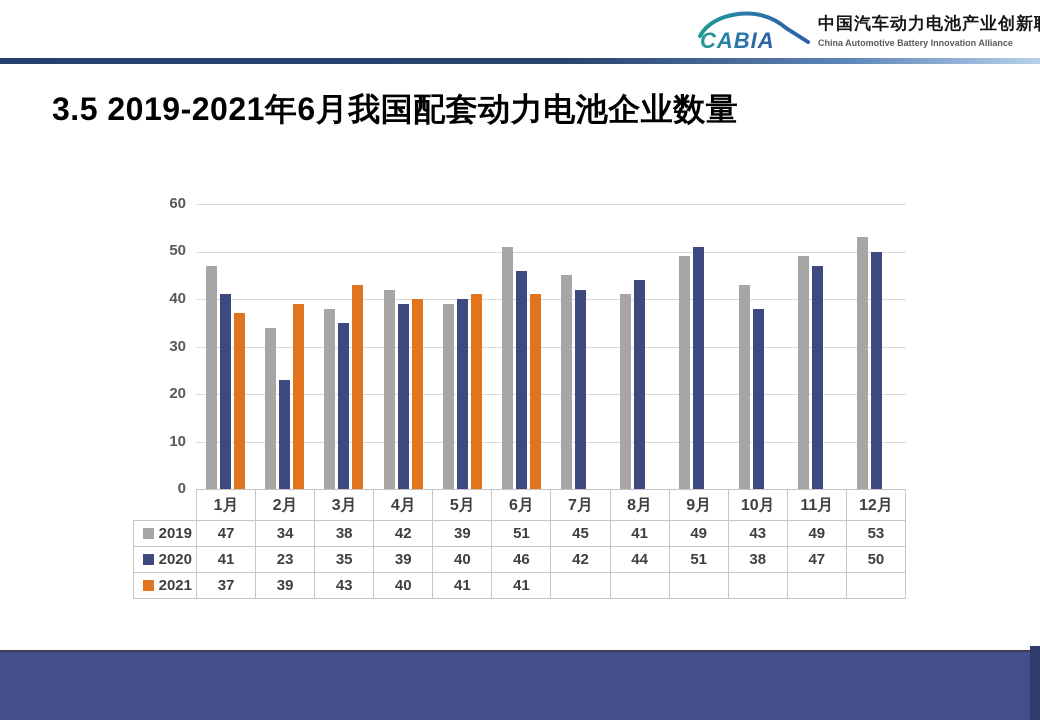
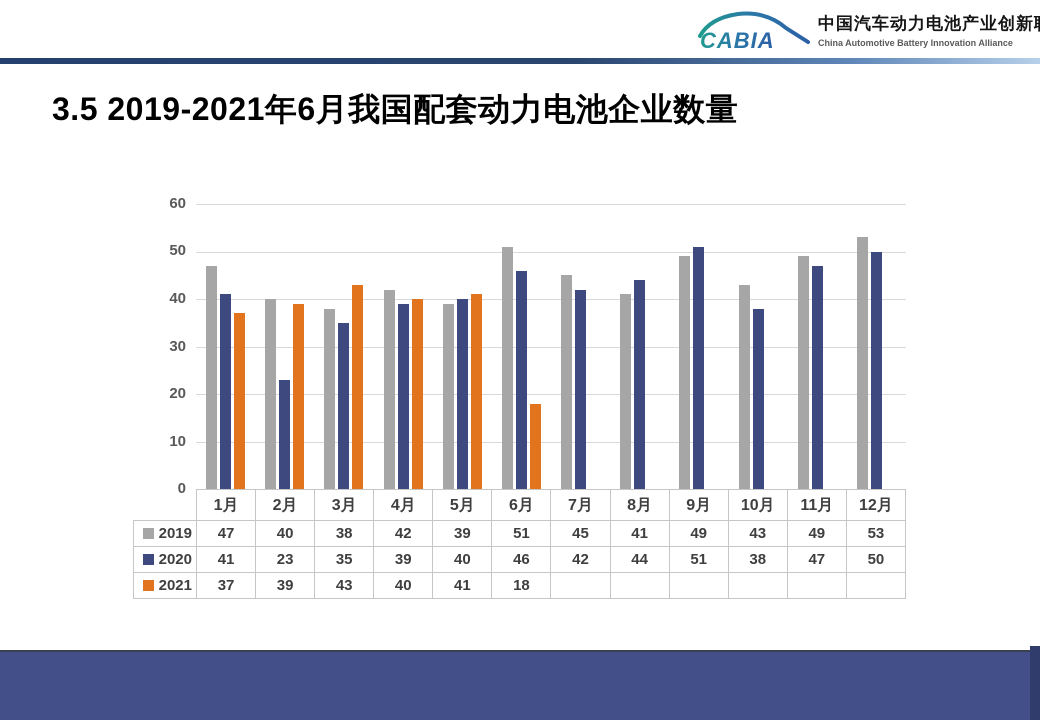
2019/2月: 34 -> 40
2021/6月: 41 -> 18
